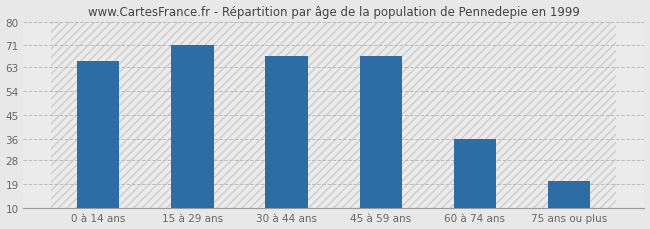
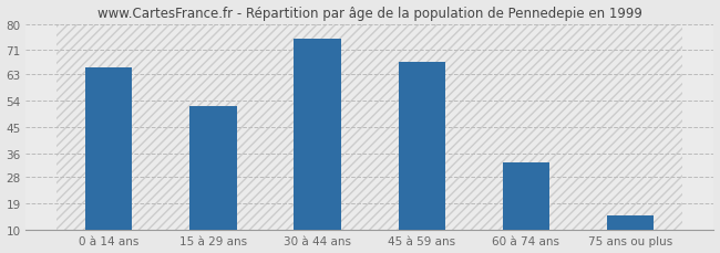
15 à 29 ans: 71 -> 52
30 à 44 ans: 67 -> 75
60 à 74 ans: 36 -> 33
75 ans ou plus: 20 -> 15
